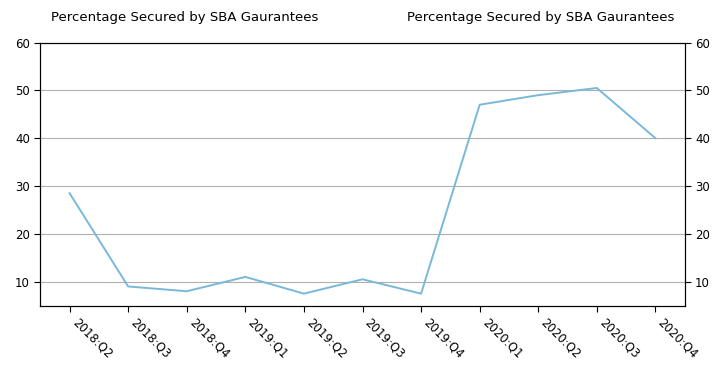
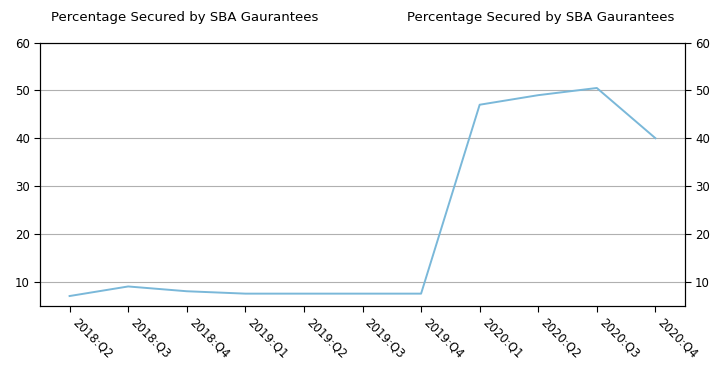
2018:Q2: 28.5 -> 7.0
2019:Q1: 11.0 -> 7.5
2019:Q3: 10.5 -> 7.5
